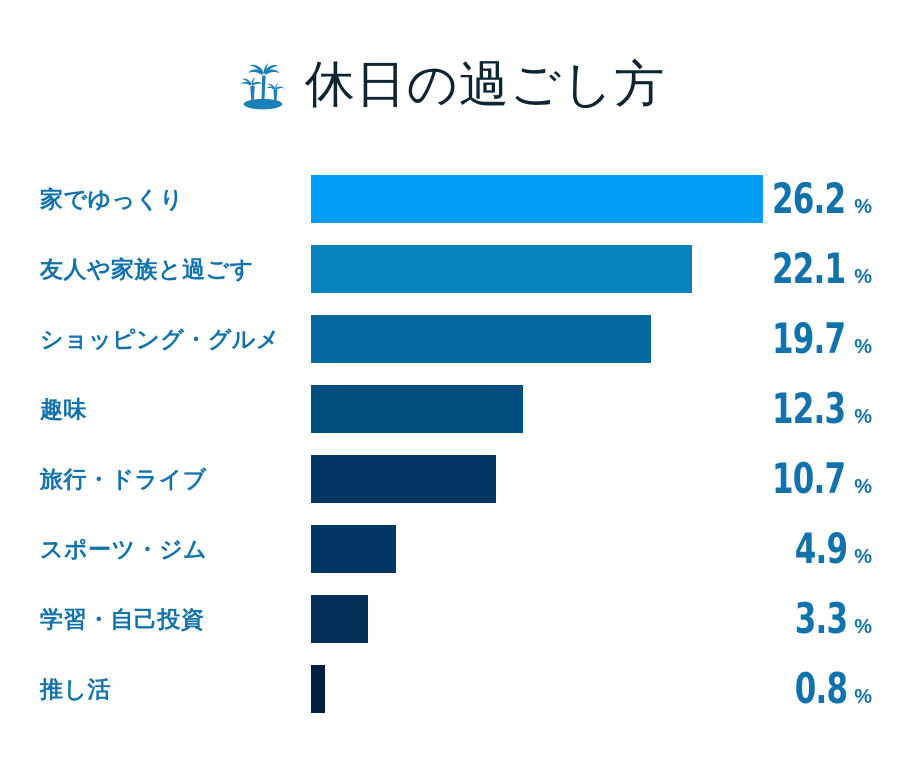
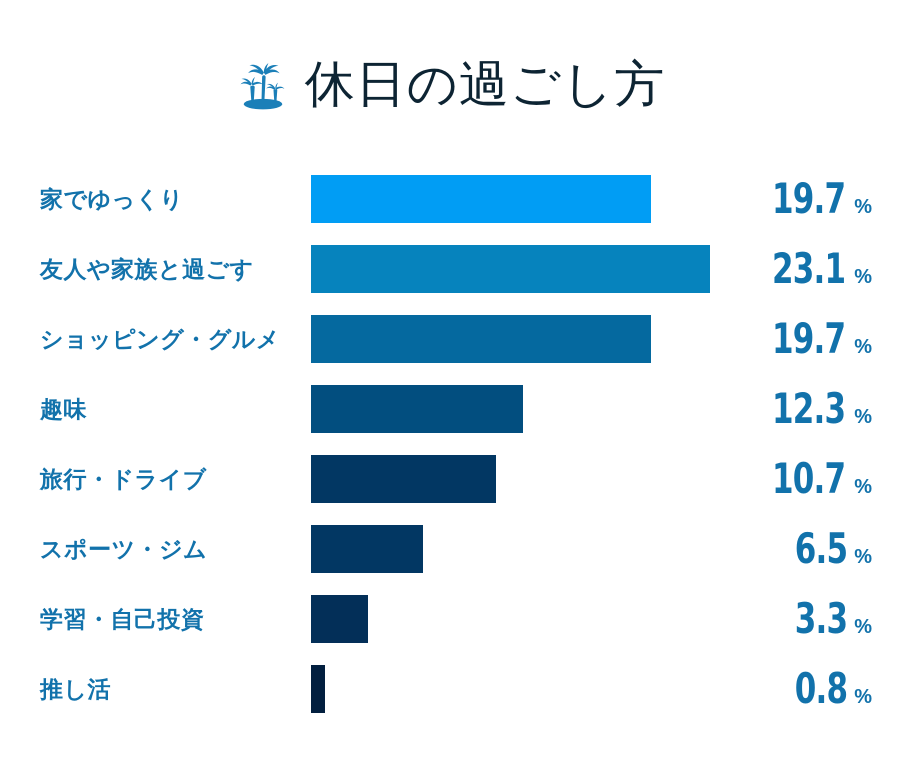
家でゆっくり: 26.2 -> 19.7
友人や家族と過ごす: 22.1 -> 23.1
スポーツ・ジム: 4.9 -> 6.5
